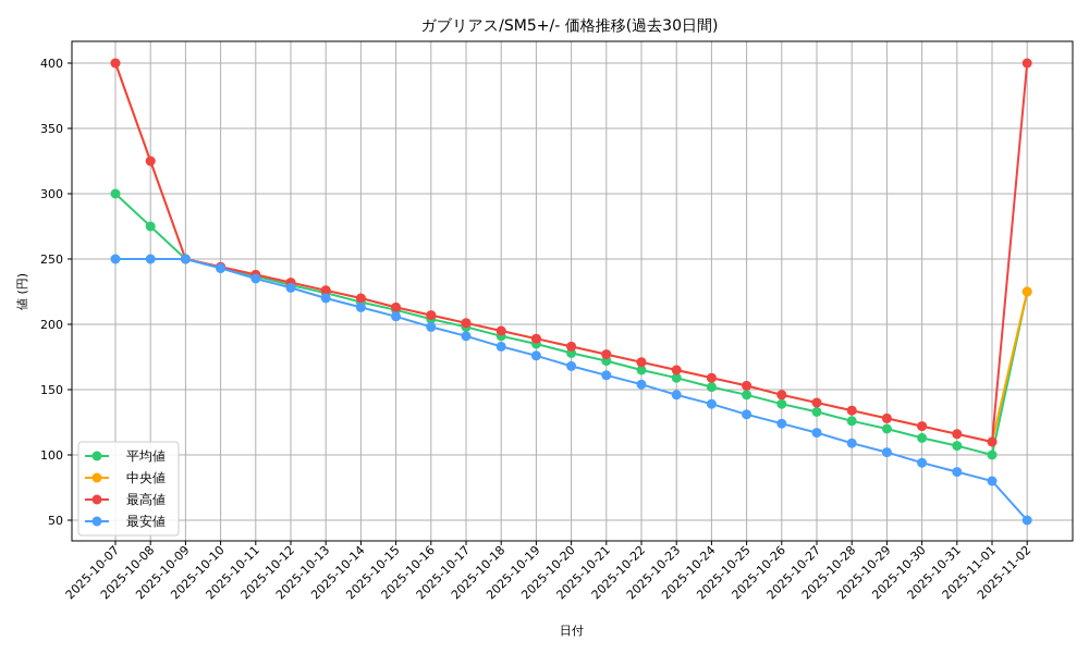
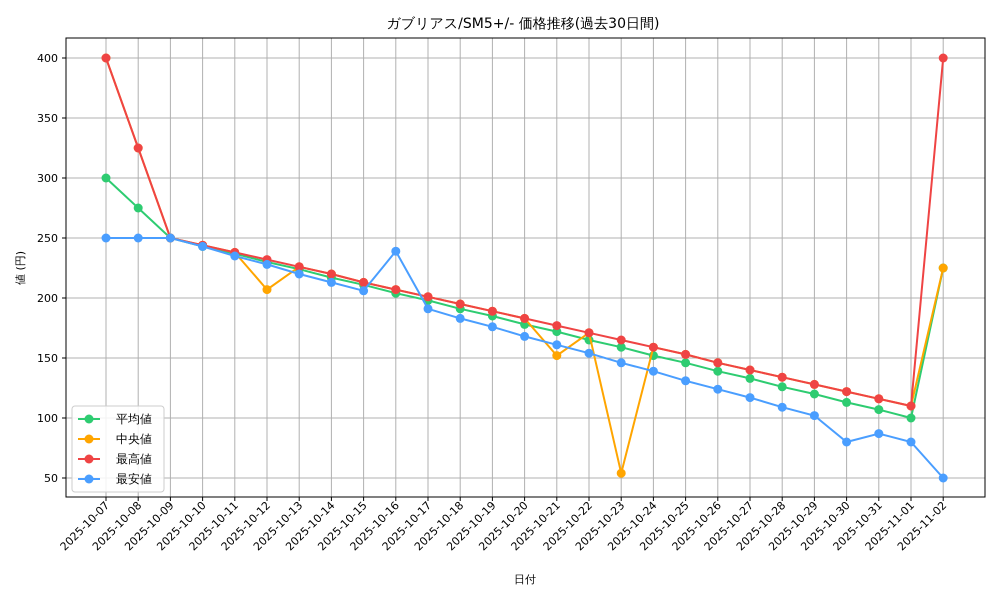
中央値/2025-10-12: 232 -> 207
最安値/2025-10-16: 198 -> 239
中央値/2025-10-21: 177 -> 152
中央値/2025-10-23: 165 -> 54
最安値/2025-10-30: 94 -> 80
